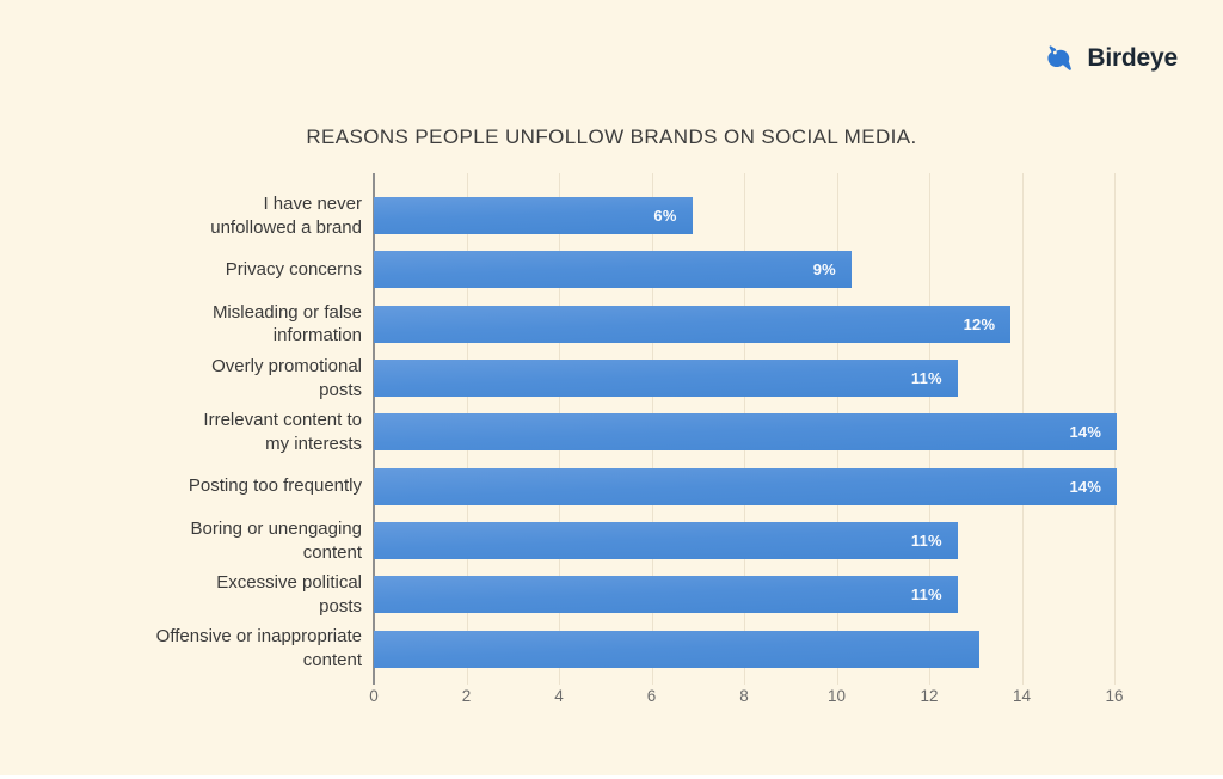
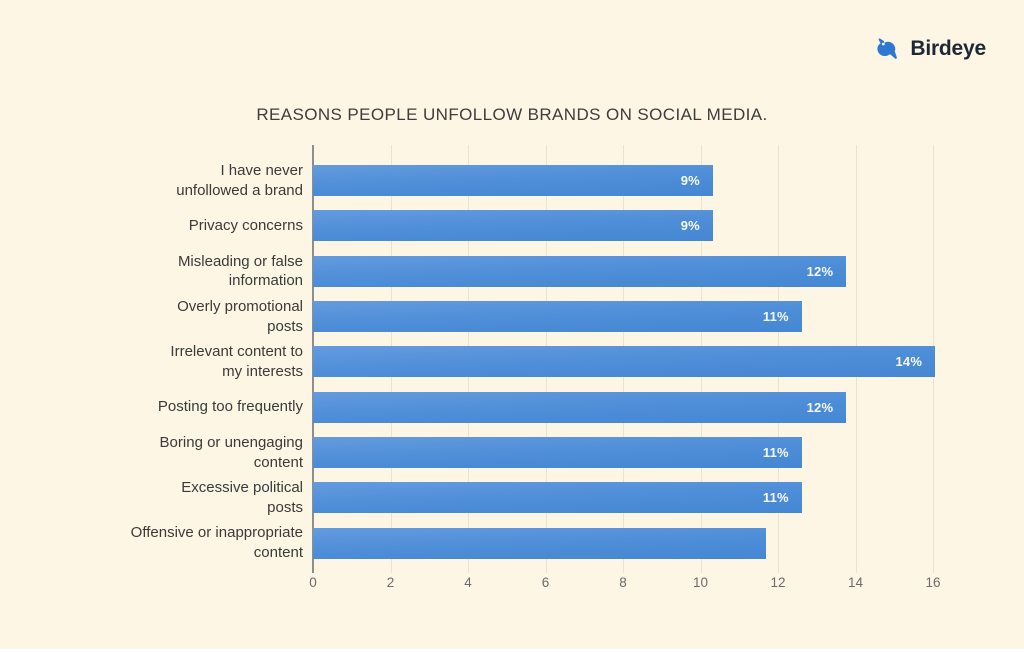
I have never unfollowed a brand: 6% -> 9%
Posting too frequently: 14% -> 12%
Offensive or inappropriate content: 11.4 -> 10.2
